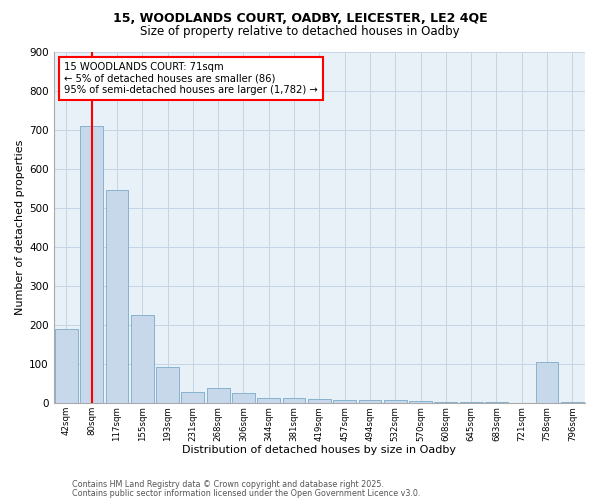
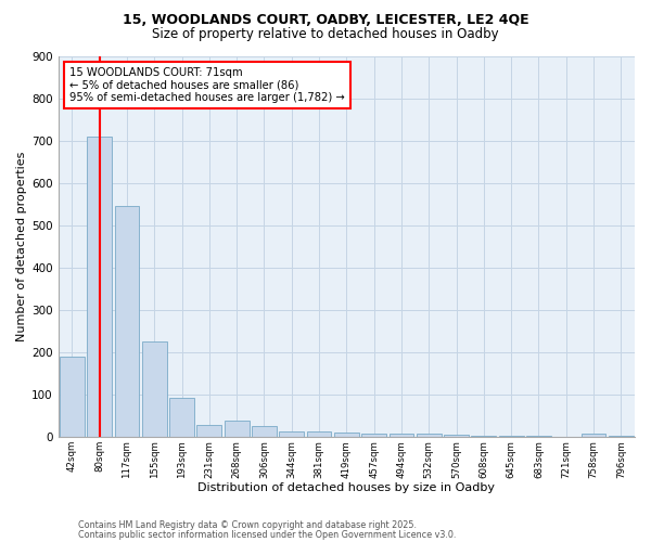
758sqm: 105 -> 8
